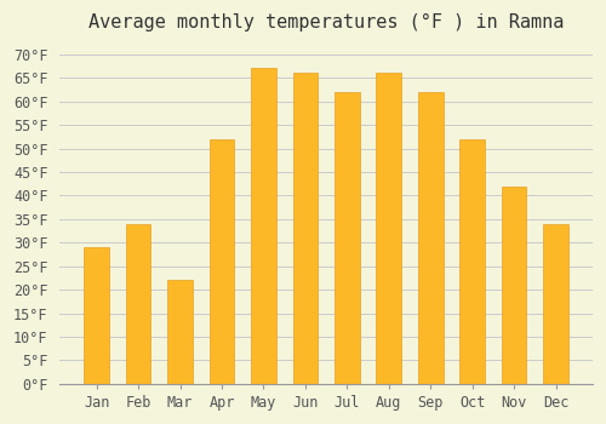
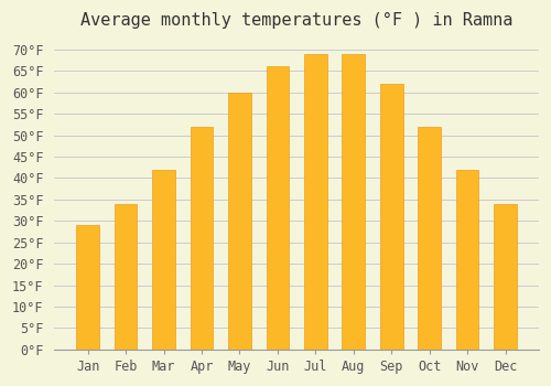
Mar: 22°F -> 42°F
May: 67°F -> 60°F
Jul: 62°F -> 69°F
Aug: 66°F -> 69°F
